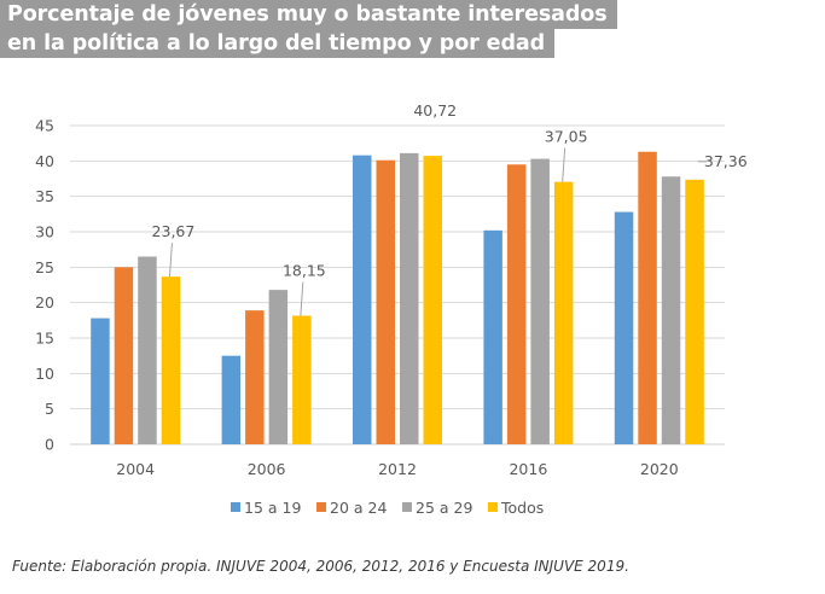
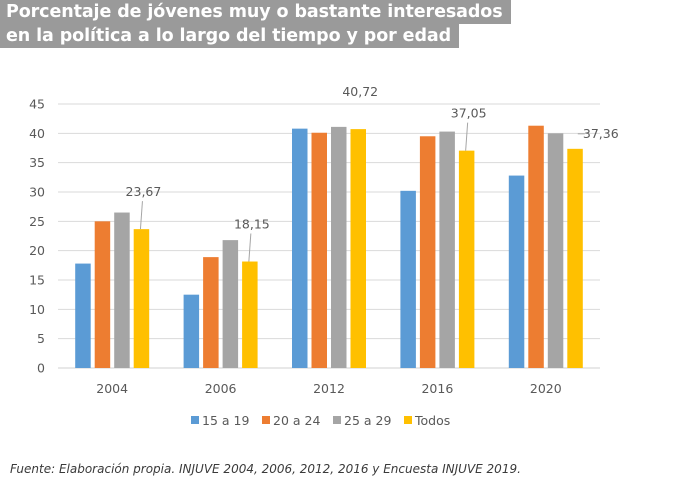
25 a 29/2020: 38 -> 40
